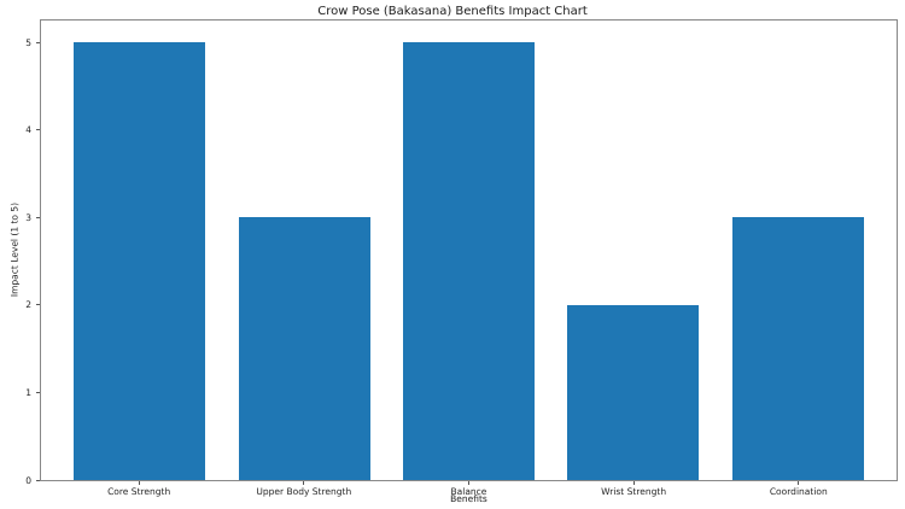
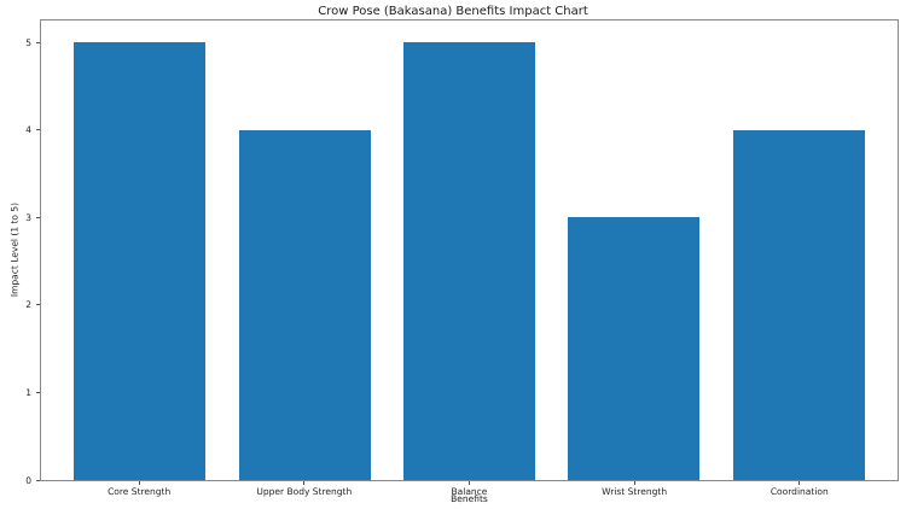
Upper Body Strength: 3 -> 4
Wrist Strength: 2 -> 3
Coordination: 3 -> 4
